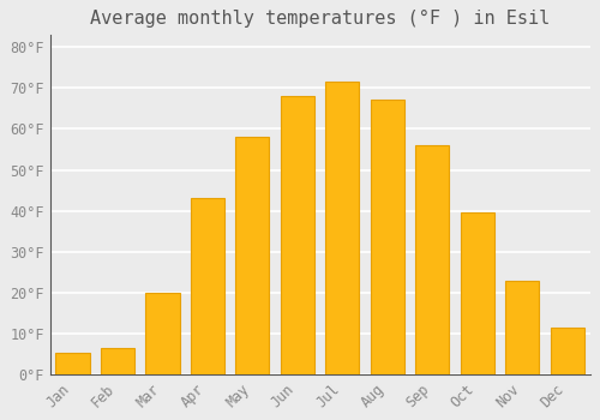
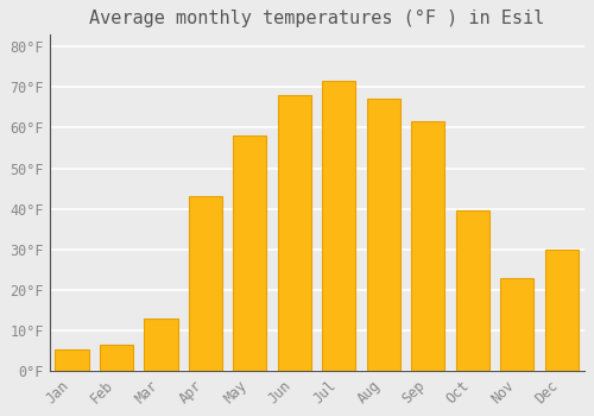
Mar: 20.0°F -> 13.0°F
Sep: 56.0°F -> 61.5°F
Dec: 11.5°F -> 30.0°F
